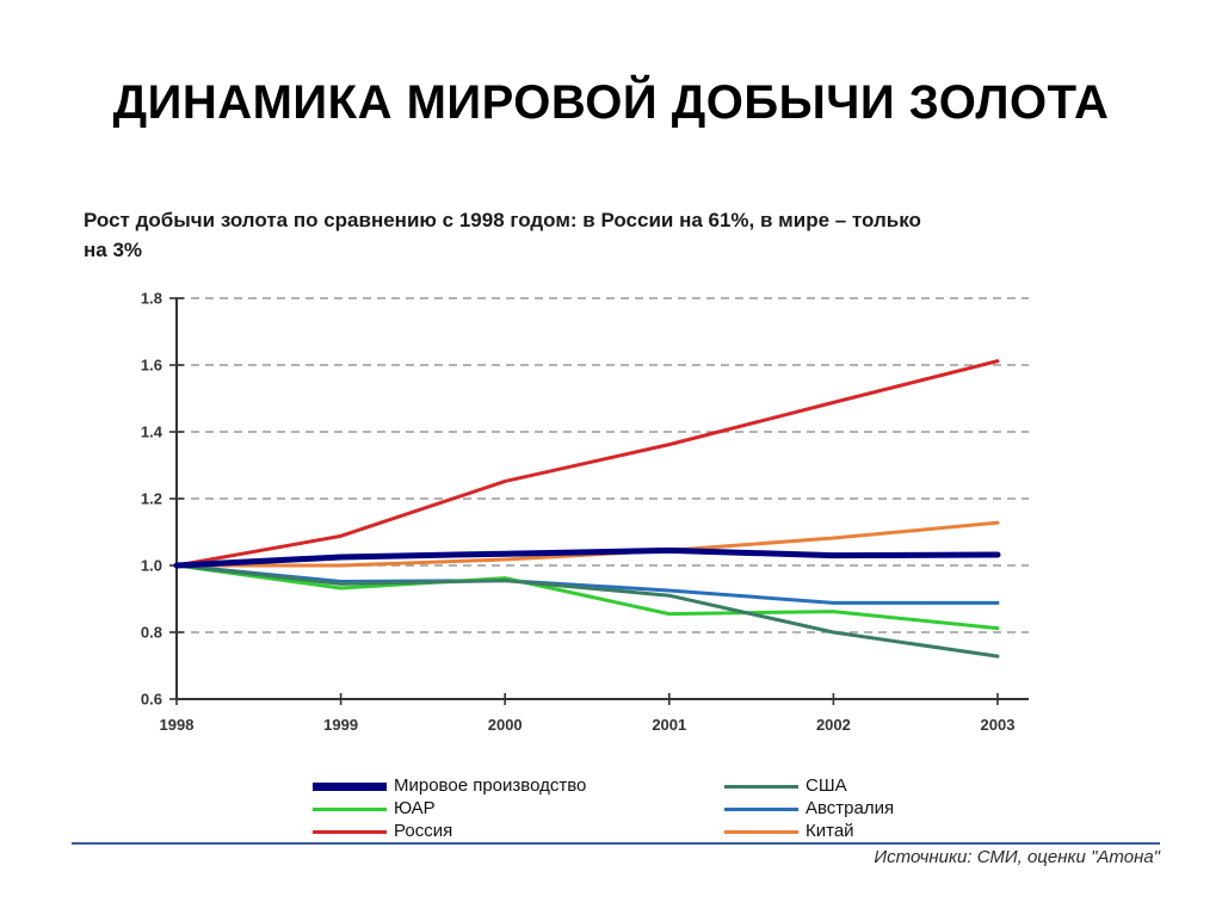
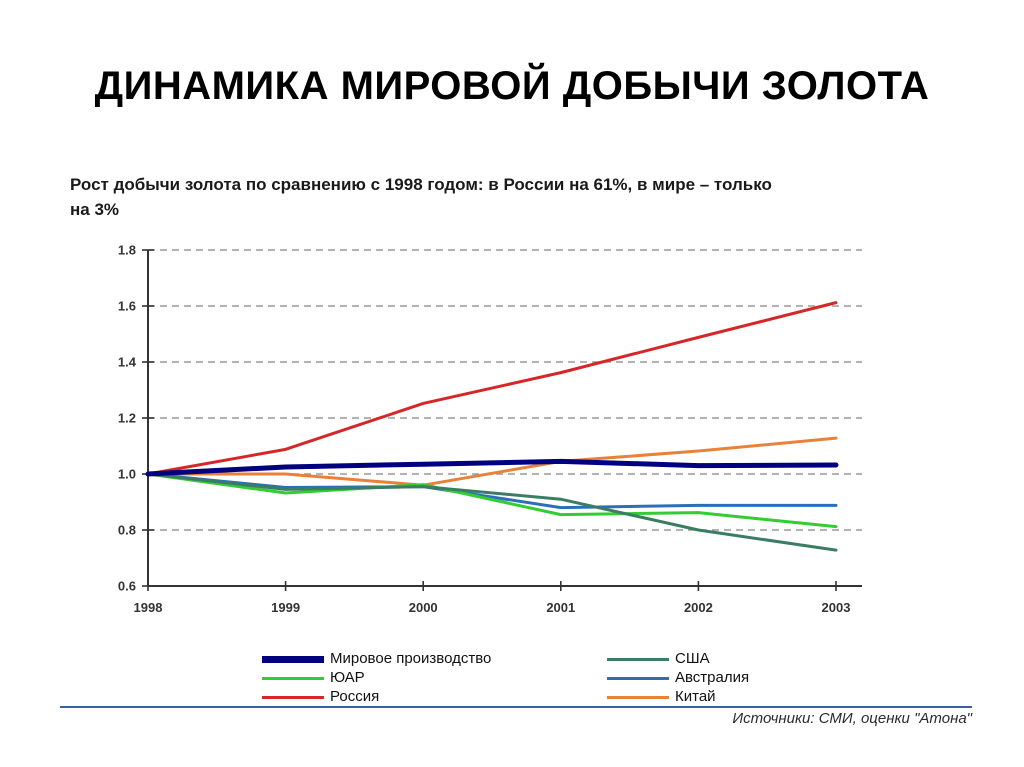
Китай/2000: 1.02 -> 0.96
Австралия/2001: 0.93 -> 0.88
